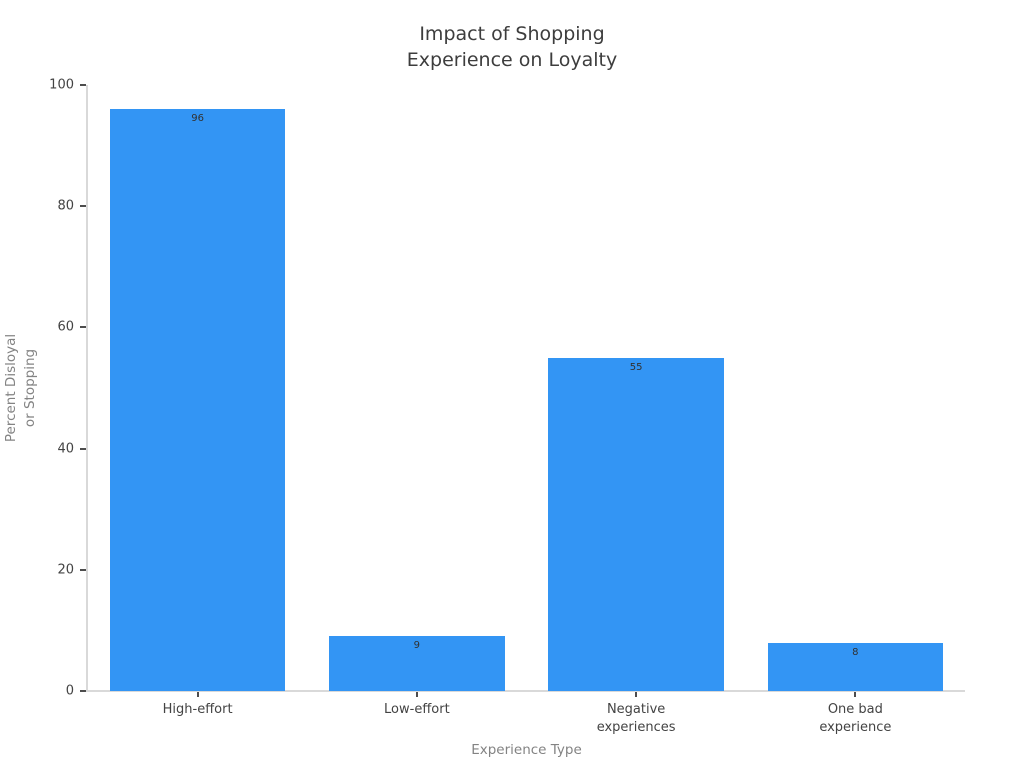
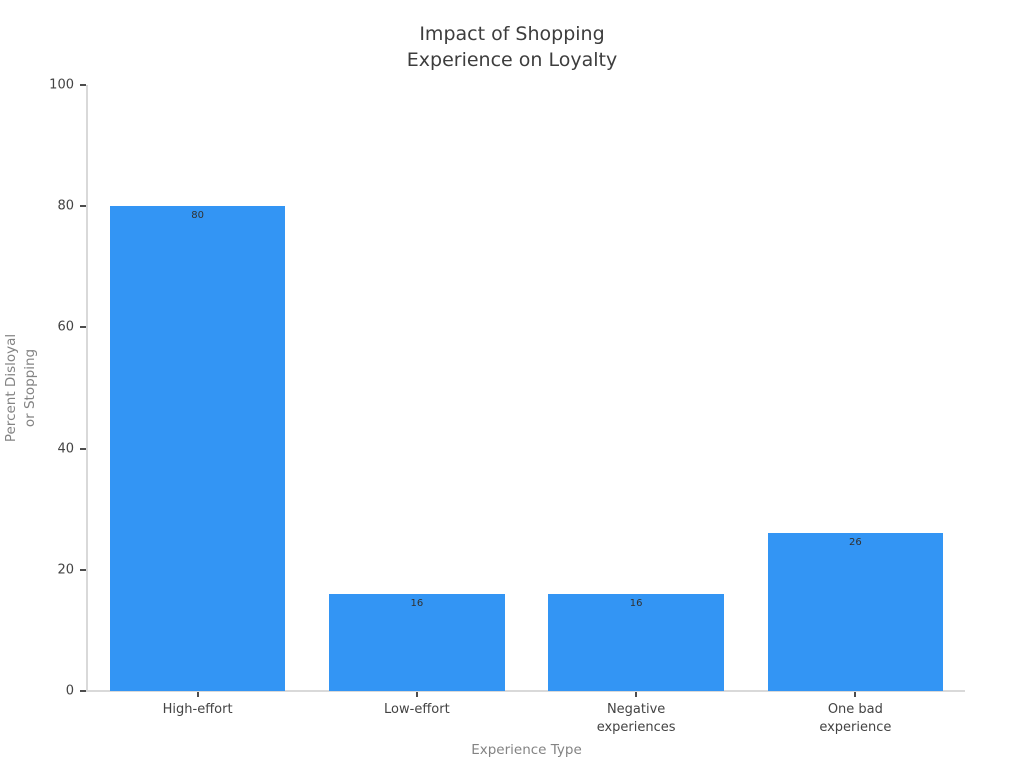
High-effort: 96 -> 80
Low-effort: 9 -> 16
Negative experiences: 55 -> 16
One bad experience: 8 -> 26
